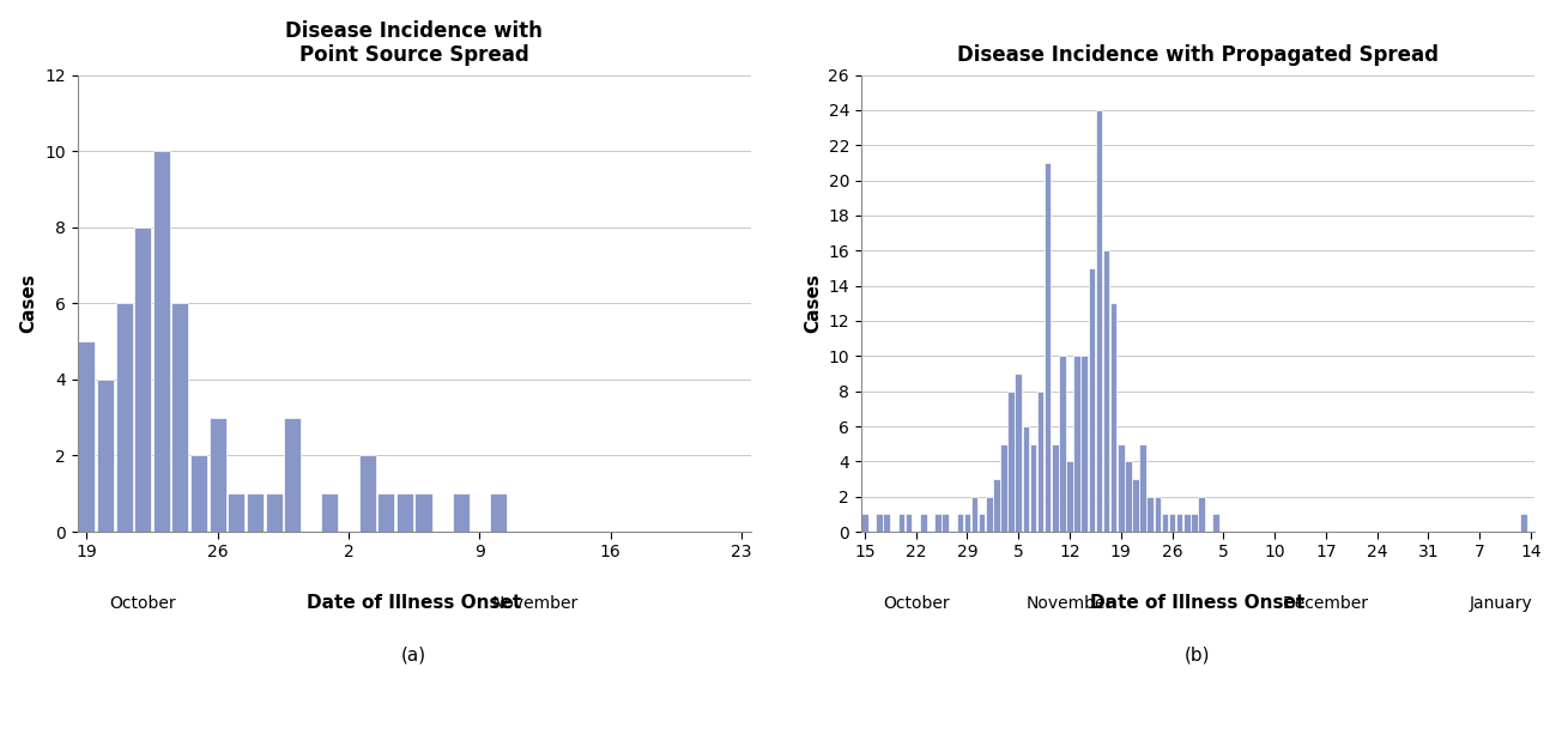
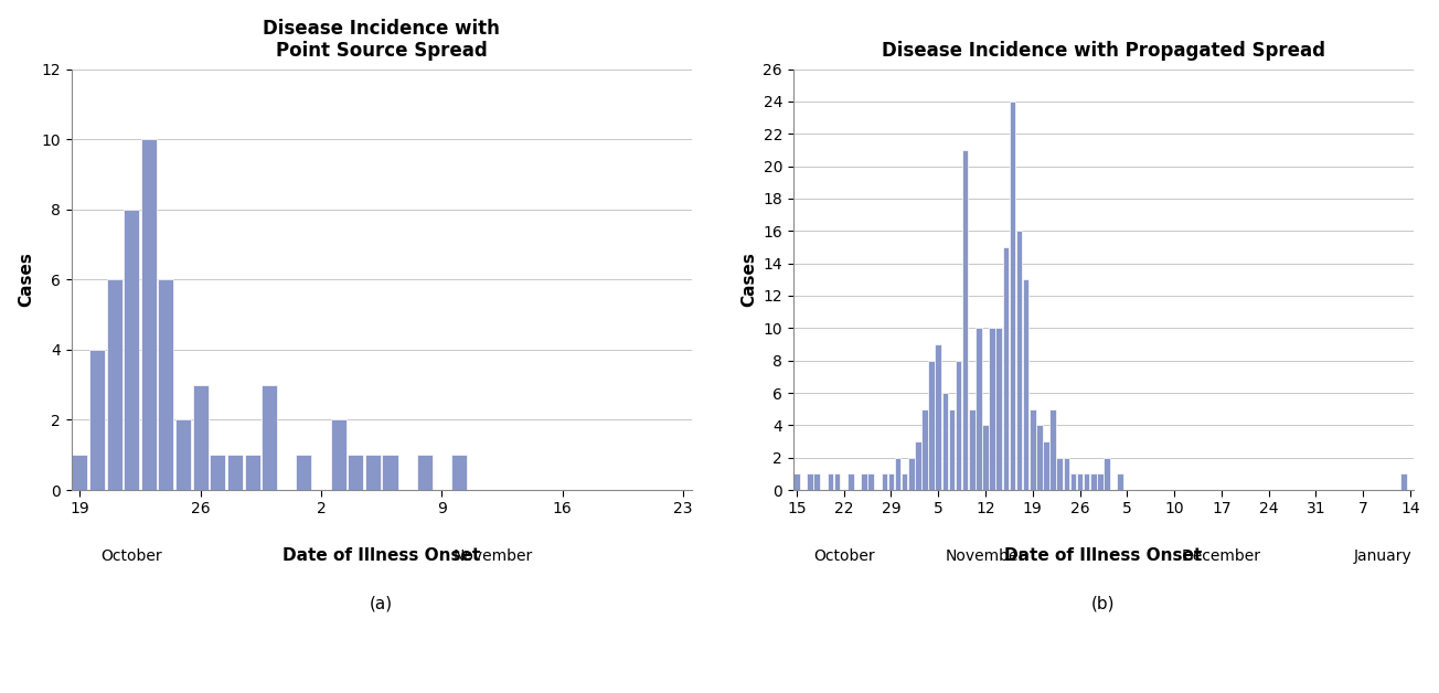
Disease Incidence with Point Source Spread/19: 5 -> 1
